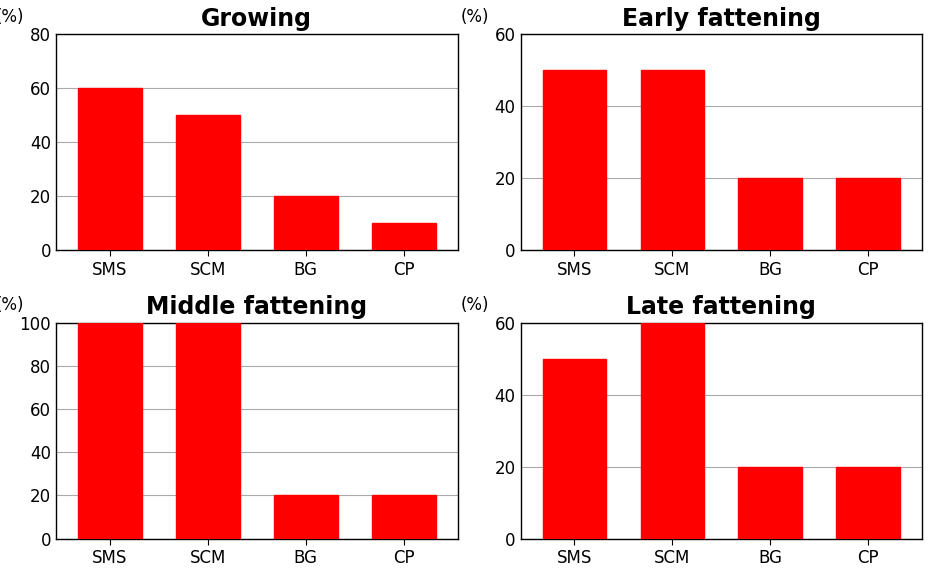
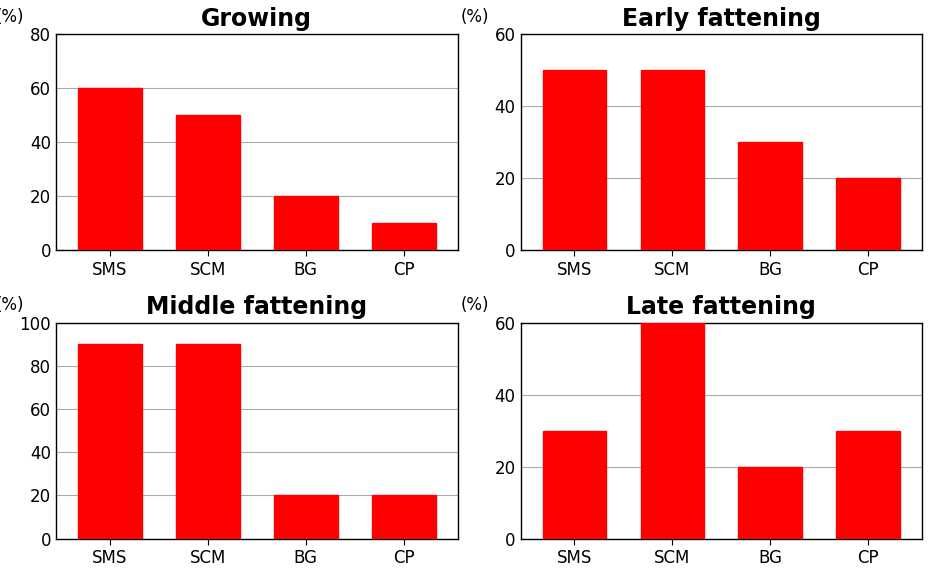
Early fattening/BG: 20 -> 30
Middle fattening/SMS: 100 -> 90
Middle fattening/SCM: 100 -> 90
Late fattening/SMS: 50 -> 30
Late fattening/CP: 20 -> 30
